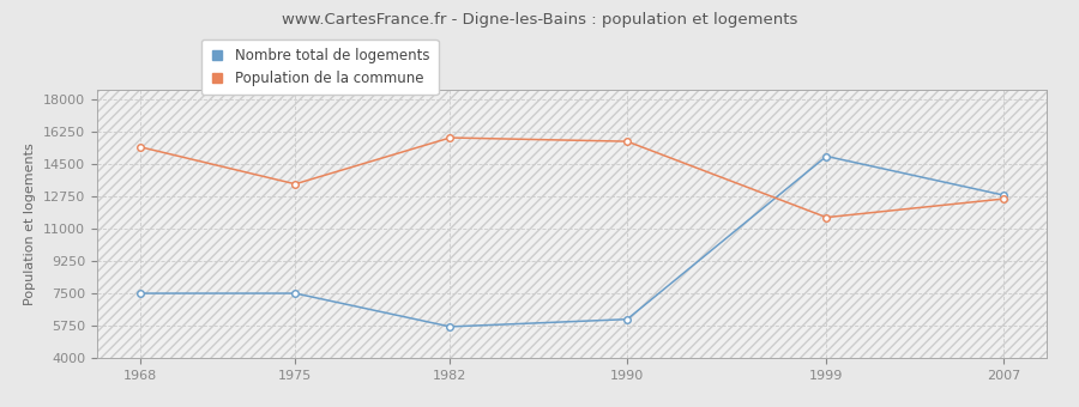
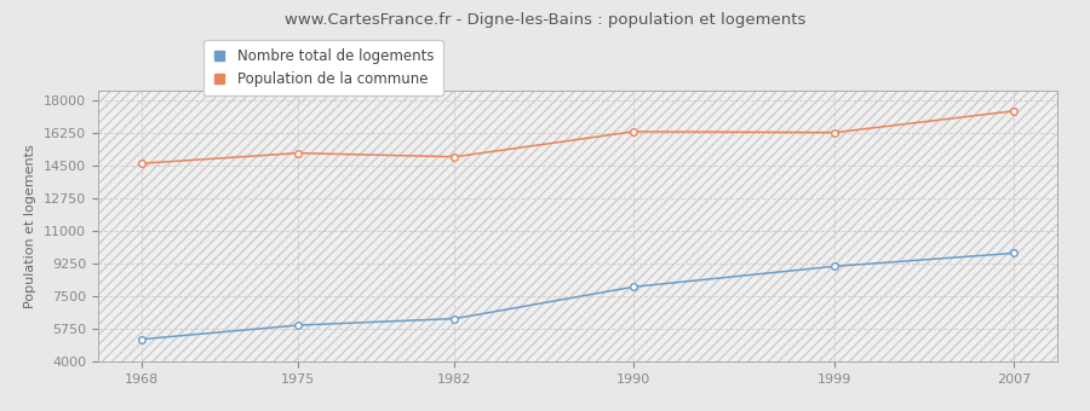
Nombre total de logements/1968: 7500 -> 5200
Population de la commune/1968: 15400 -> 14600
Nombre total de logements/1975: 7500 -> 6000
Population de la commune/1975: 13400 -> 15200
Nombre total de logements/1982: 5700 -> 6300
Population de la commune/1982: 15900 -> 15000
Nombre total de logements/1990: 6100 -> 8000
Population de la commune/1990: 15700 -> 16300
Nombre total de logements/1999: 14900 -> 9100
Population de la commune/1999: 11600 -> 16200
Nombre total de logements/2007: 12800 -> 9800
Population de la commune/2007: 12600 -> 17400
